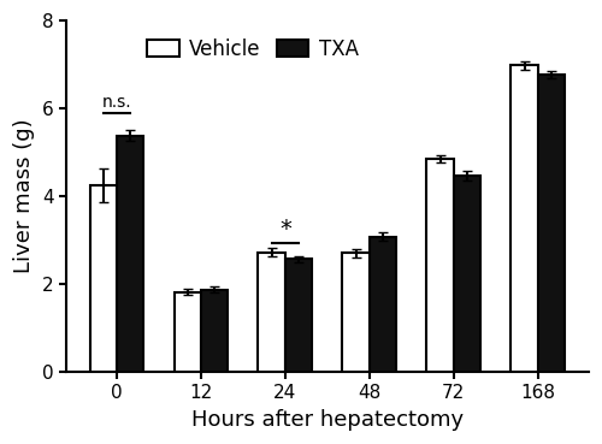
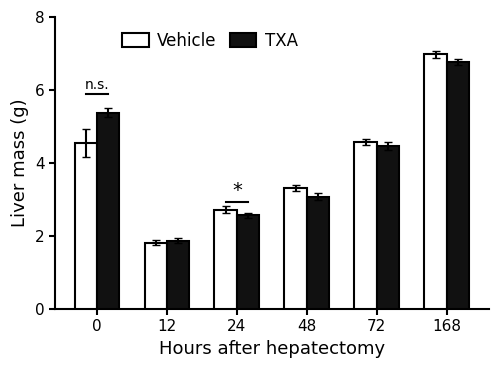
Vehicle/0: 4.25 -> 4.55
Vehicle/48: 2.70 -> 3.32
Vehicle/72: 4.85 -> 4.58
